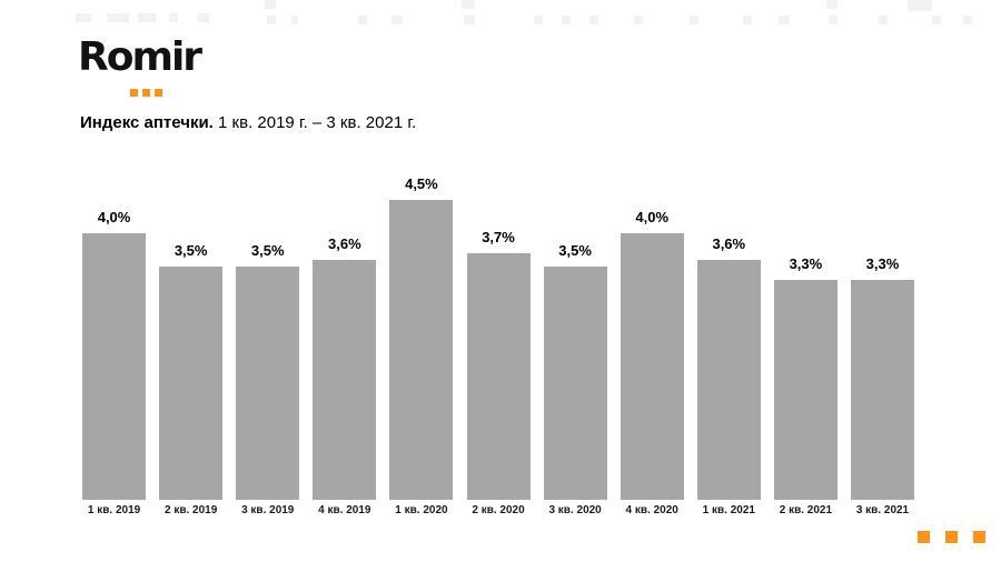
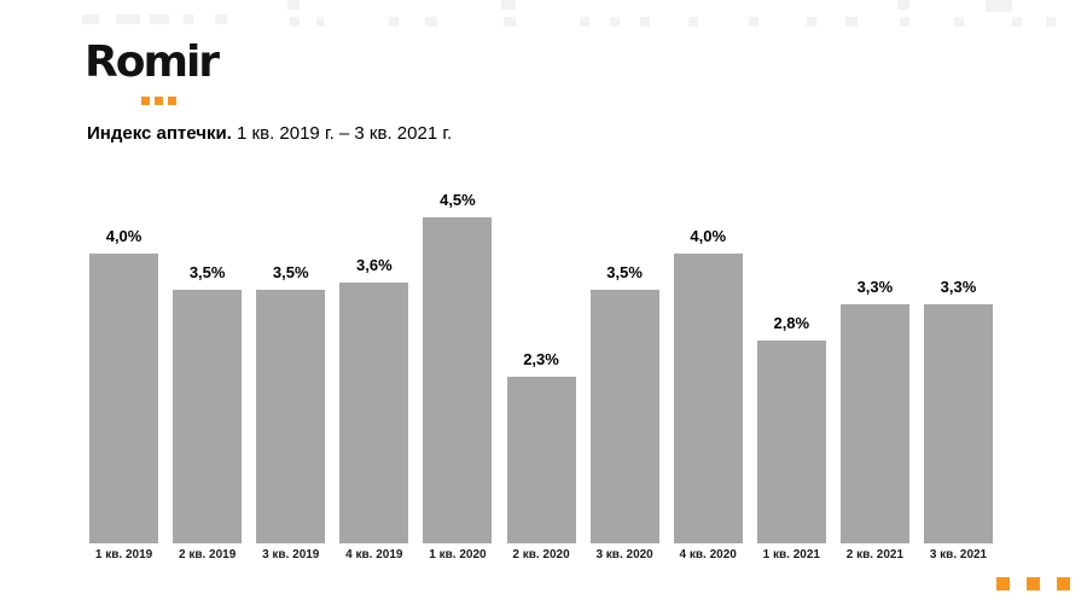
2 кв. 2020: 3,7% -> 2,3%
1 кв. 2021: 3,6% -> 2,8%
